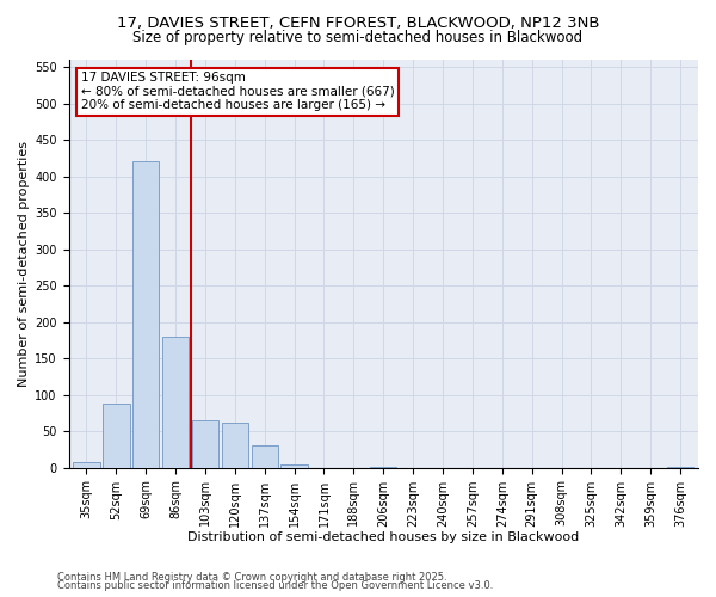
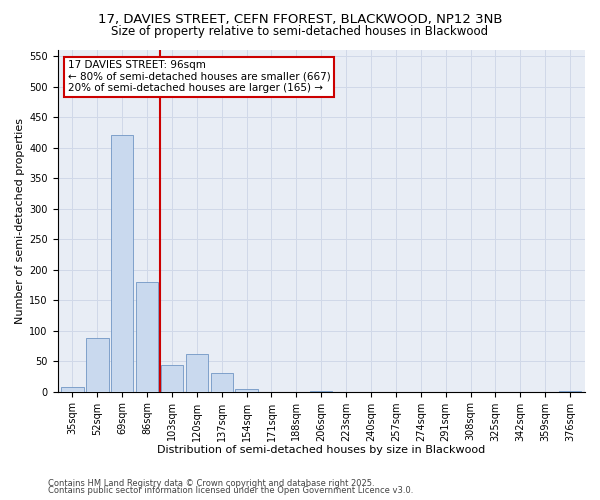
103sqm: 65 -> 44
